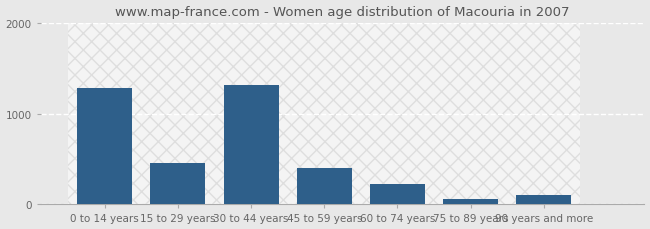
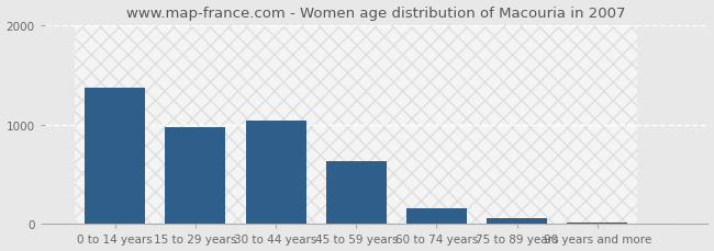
0 to 14 years: 1280 -> 1370
15 to 29 years: 460 -> 970
30 to 44 years: 1320 -> 1040
45 to 59 years: 400 -> 640
60 to 74 years: 220 -> 160
90 years and more: 100 -> 20
